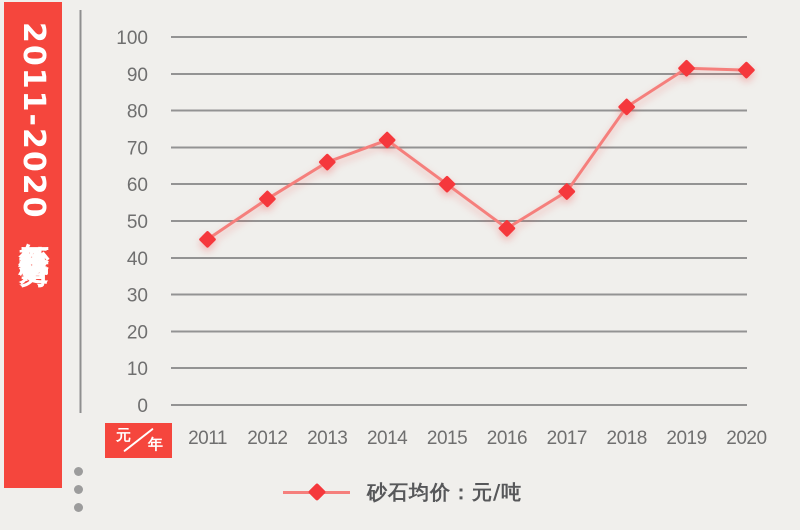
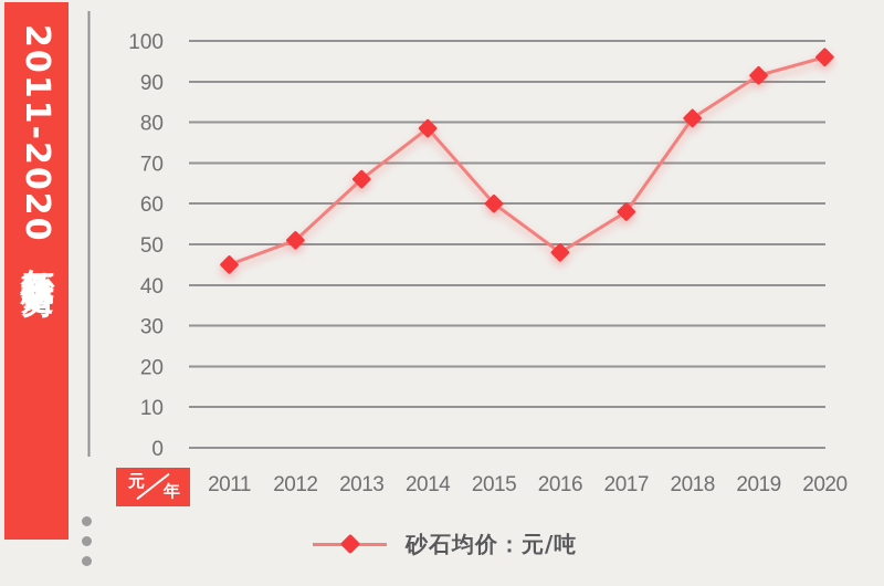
2012: 56 -> 51
2014: 72 -> 78
2020: 91 -> 96
